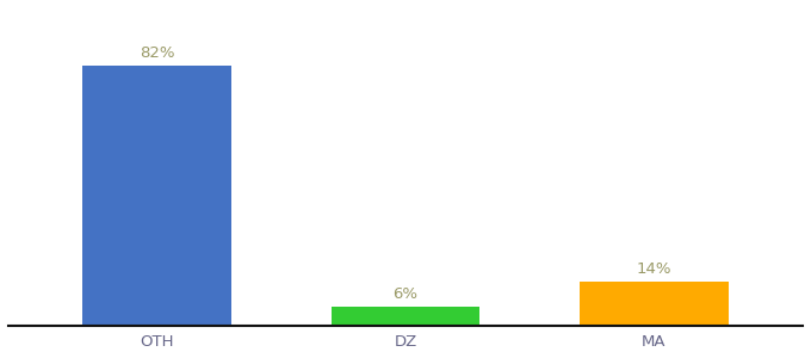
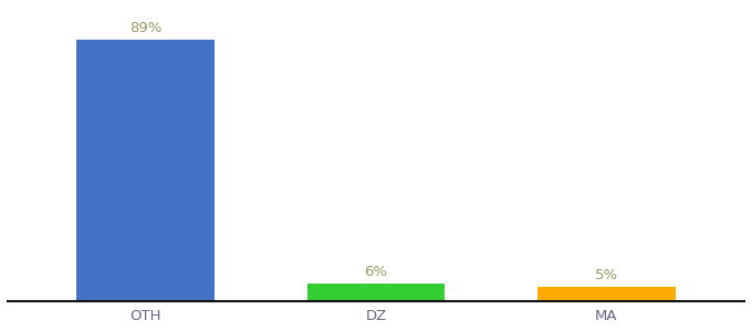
OTH: 82% -> 89%
MA: 14% -> 5%
